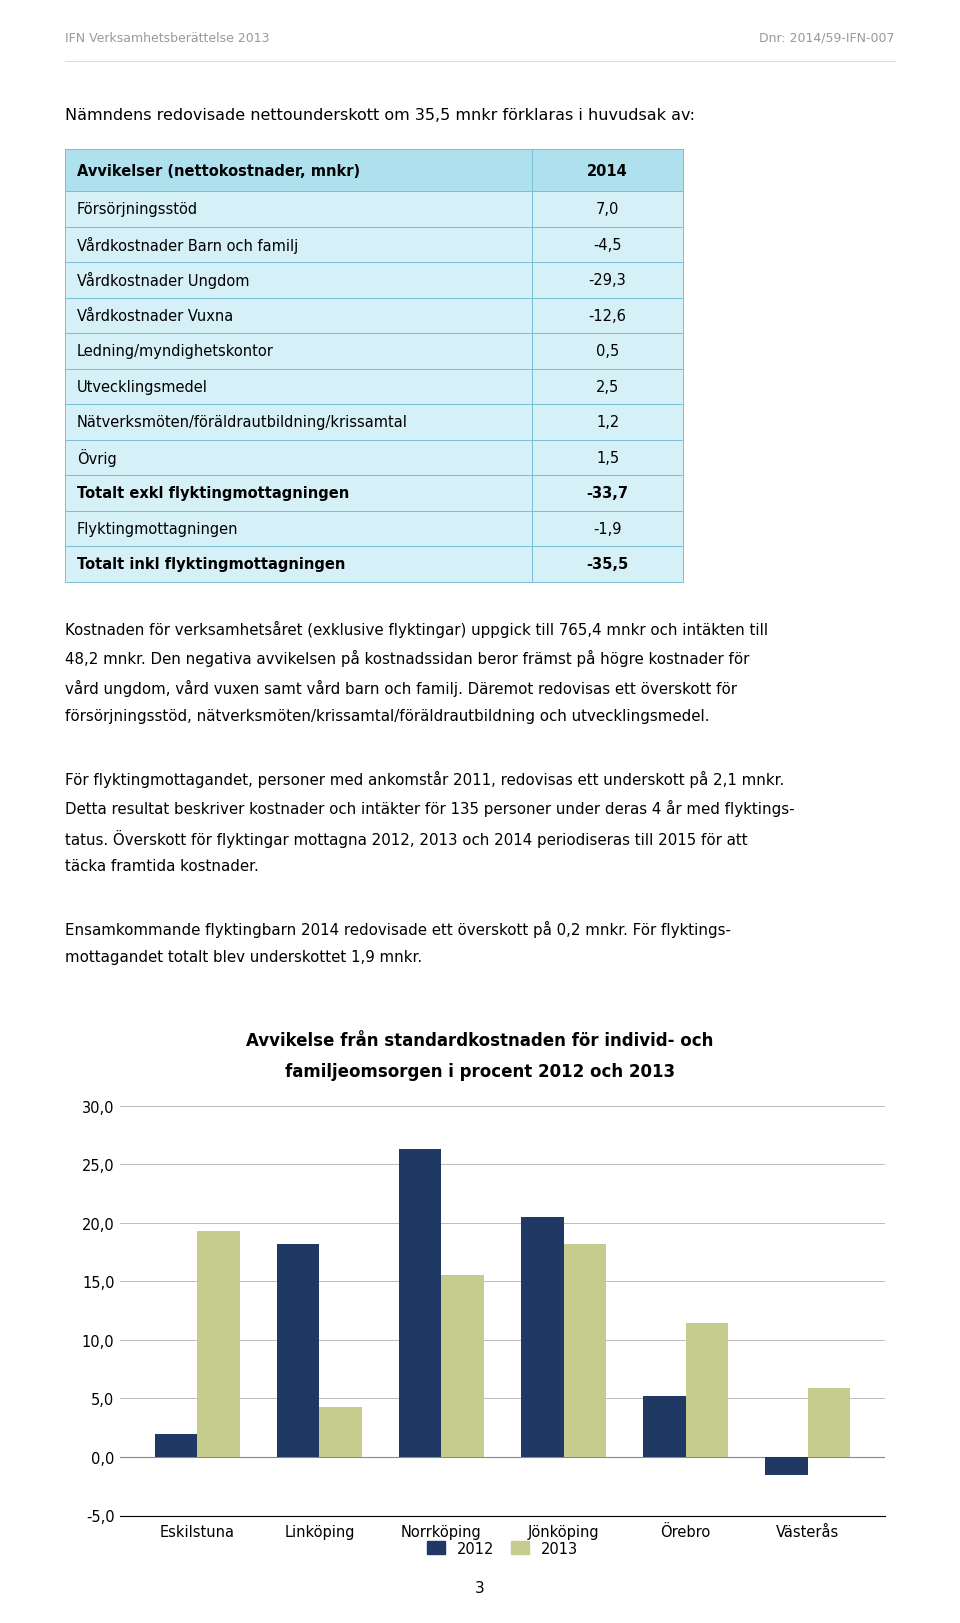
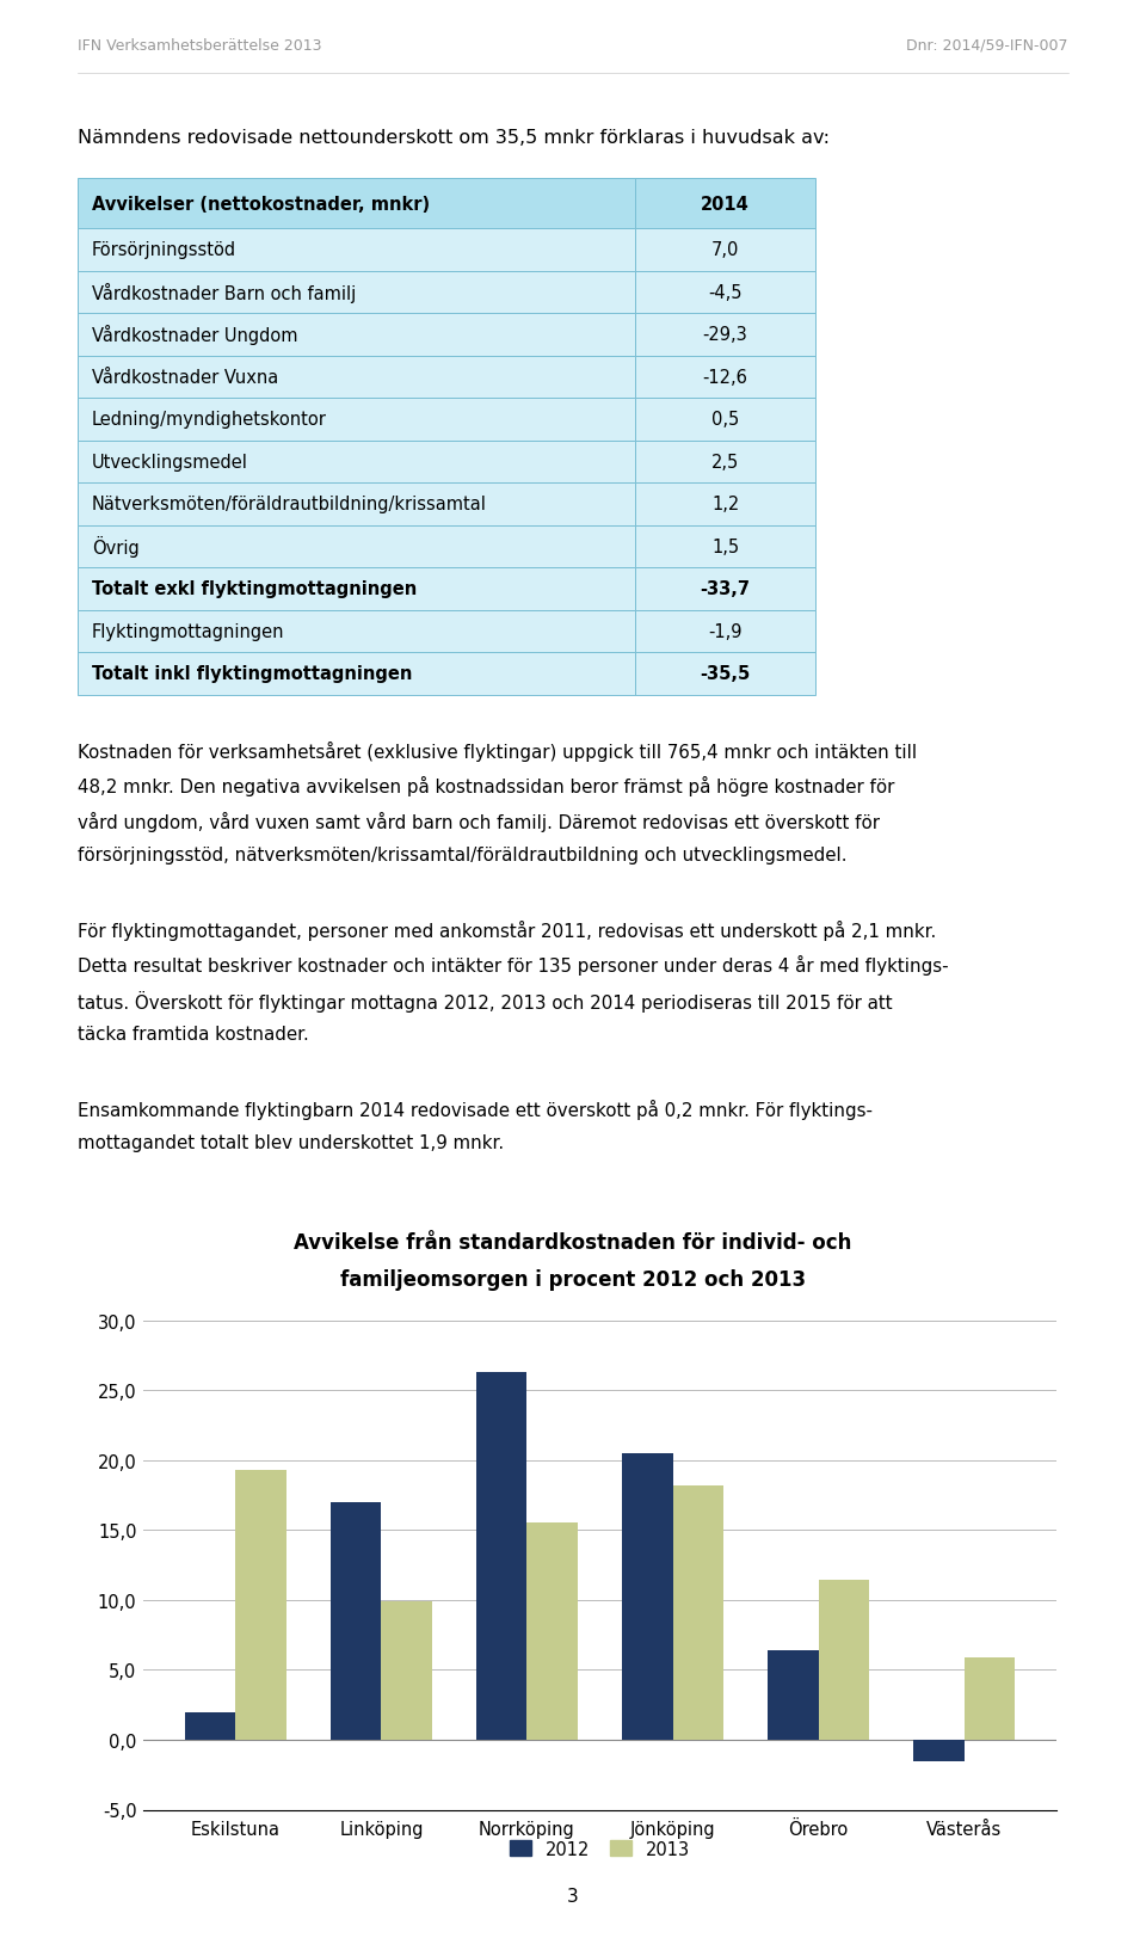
2012/Linköping: 18,2 -> 17,0
2013/Linköping: 4,3 -> 9,9
2012/Örebro: 5,2 -> 6,4
